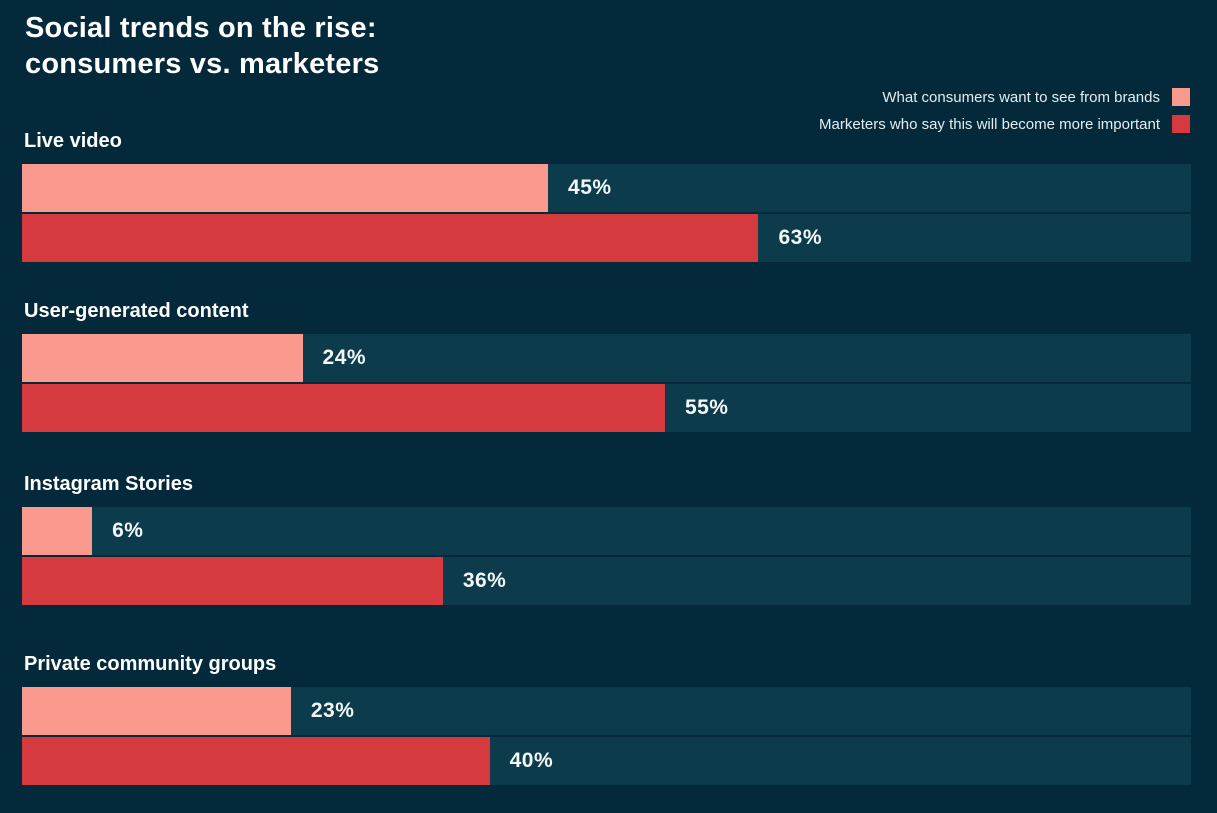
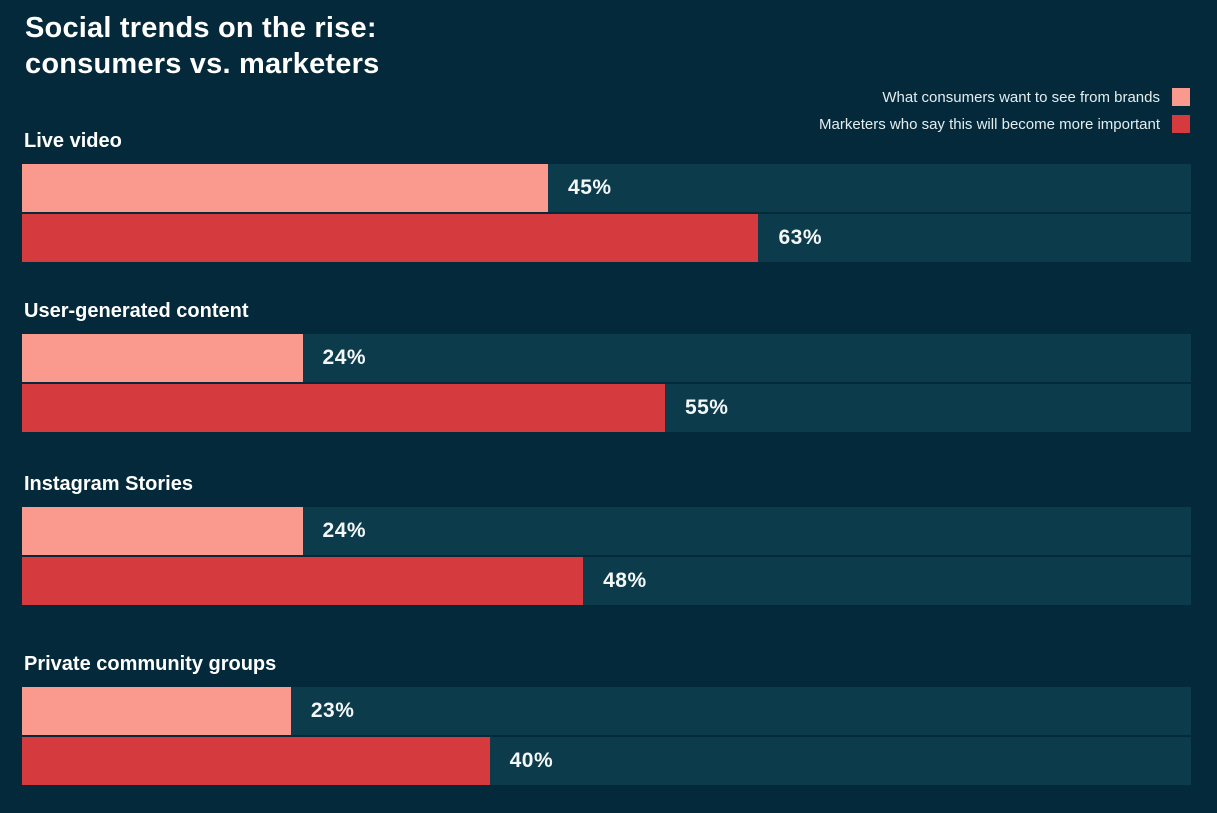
What consumers want to see from brands/Instagram Stories: 6% -> 24%
Marketers who say this will become more important/Instagram Stories: 36% -> 48%
